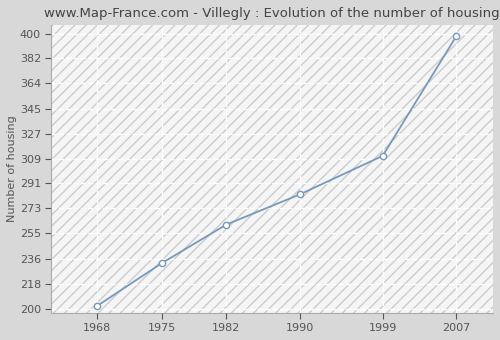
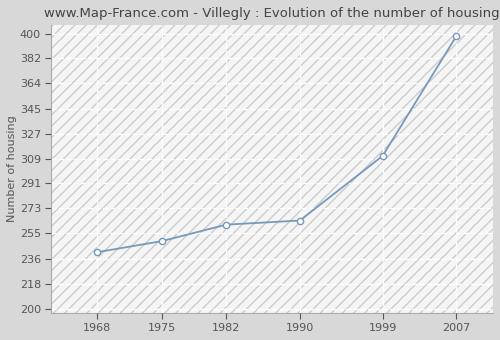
1968: 202 -> 241
1975: 233 -> 249
1990: 283 -> 264
